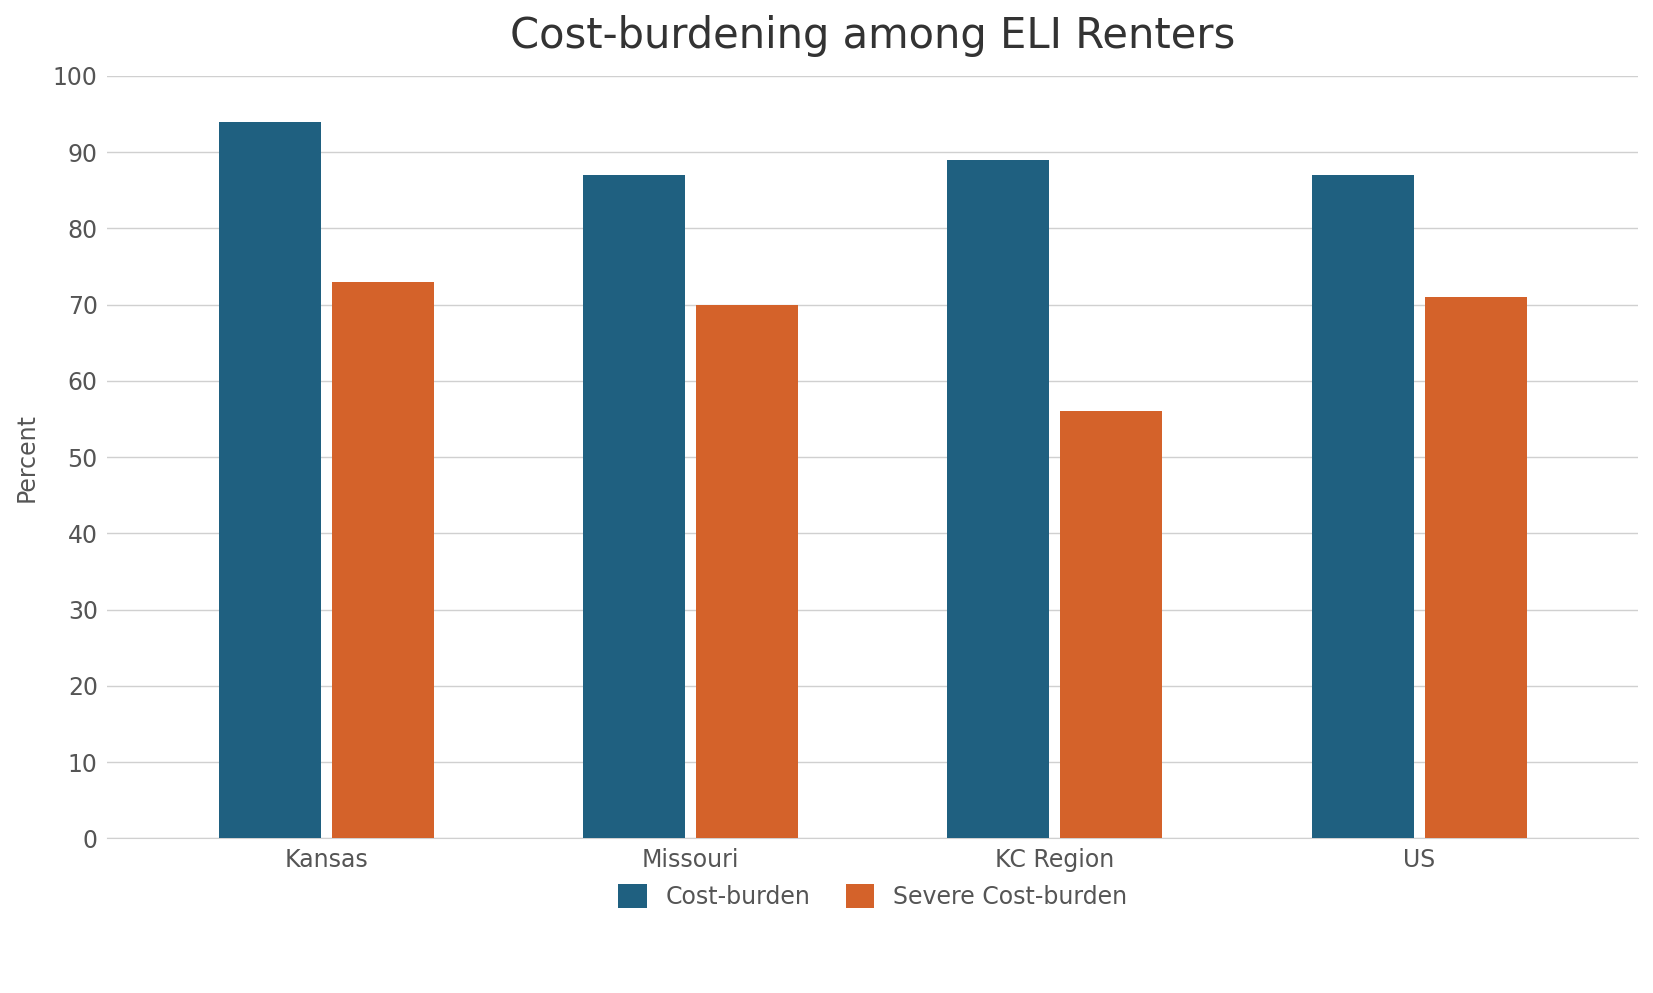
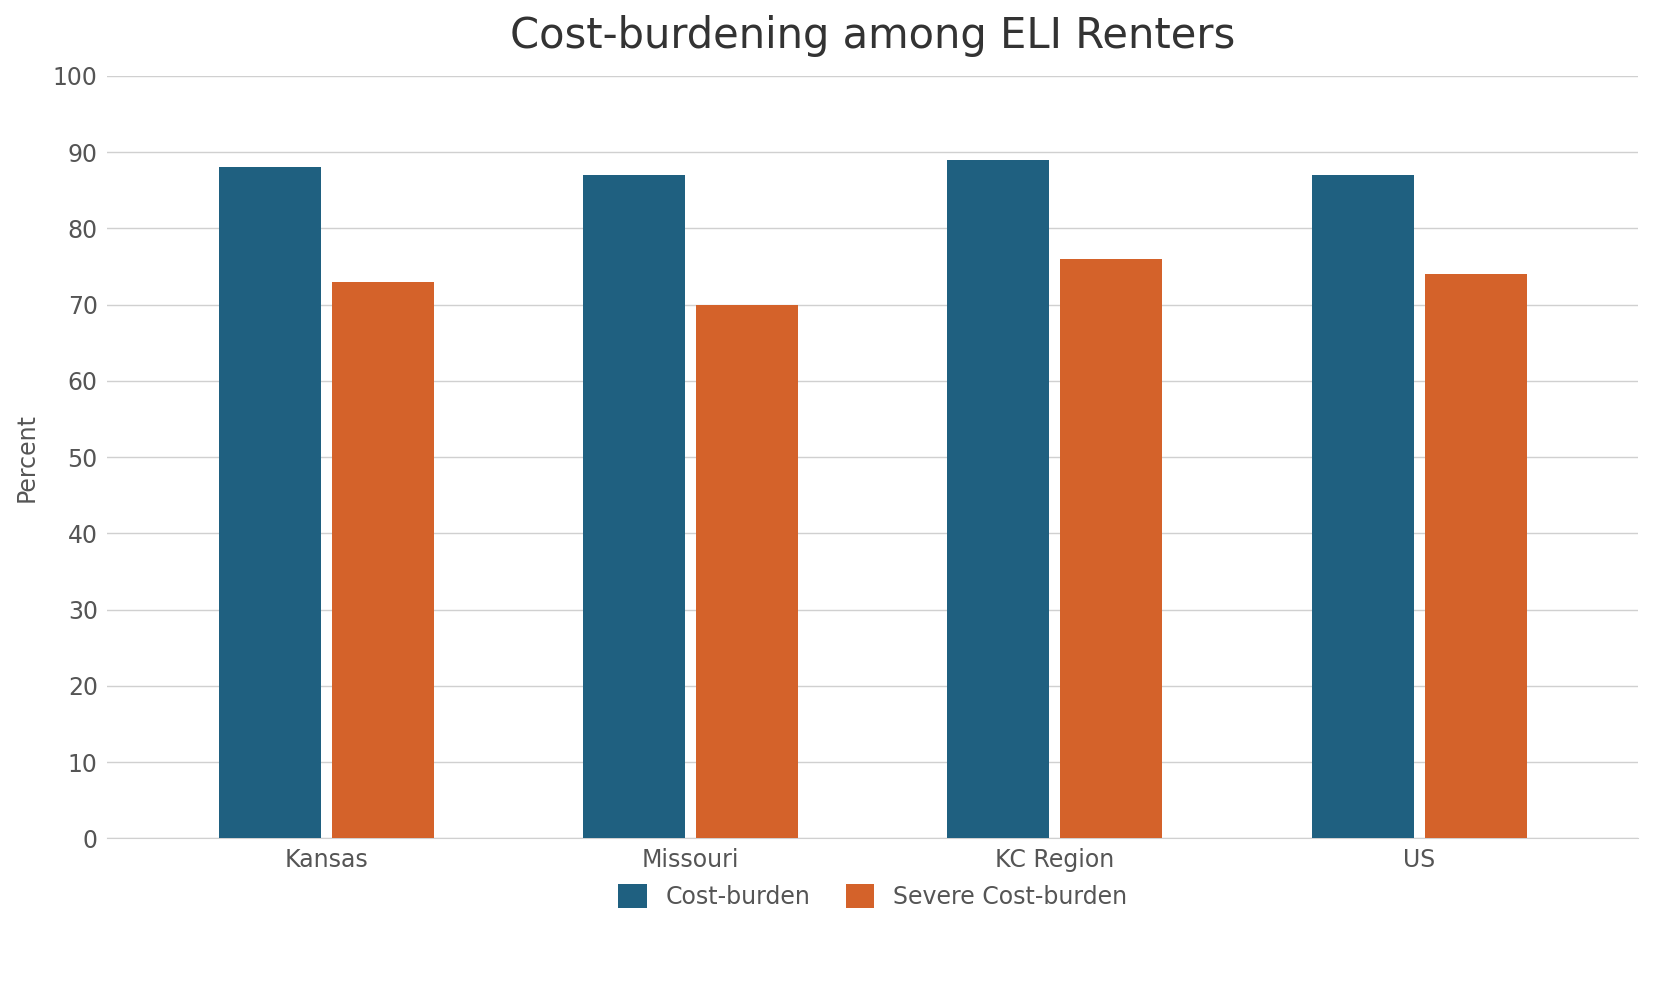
Cost-burden/Kansas: 94 -> 88
Severe Cost-burden/KC Region: 56 -> 76
Severe Cost-burden/US: 71 -> 74
